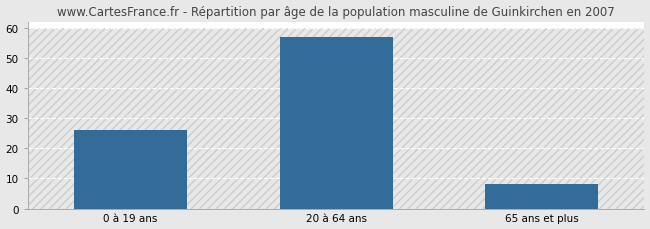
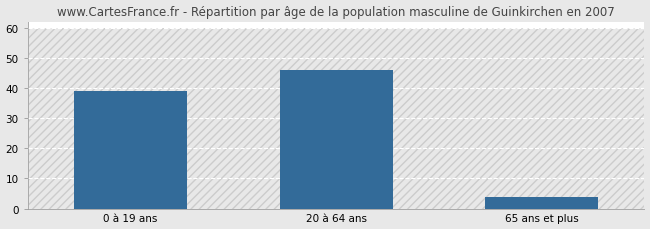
0 à 19 ans: 26 -> 39
20 à 64 ans: 57 -> 46
65 ans et plus: 8 -> 4
